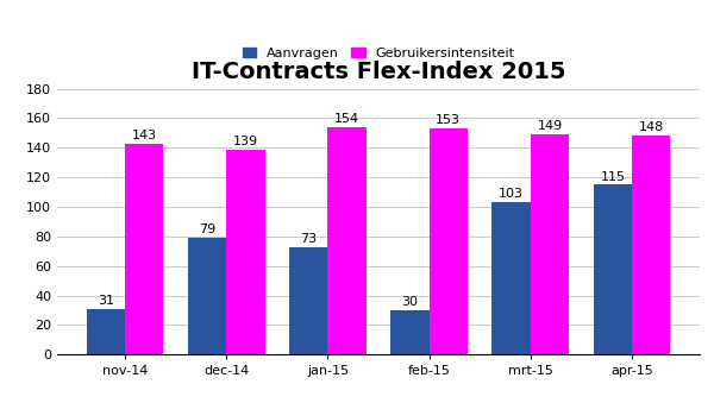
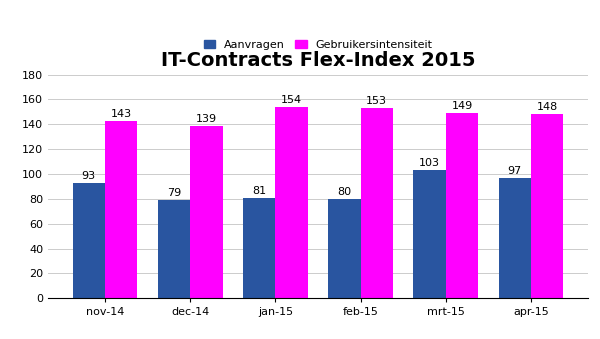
Aanvragen/nov-14: 31 -> 93
Aanvragen/jan-15: 73 -> 81
Aanvragen/feb-15: 30 -> 80
Aanvragen/apr-15: 115 -> 97
